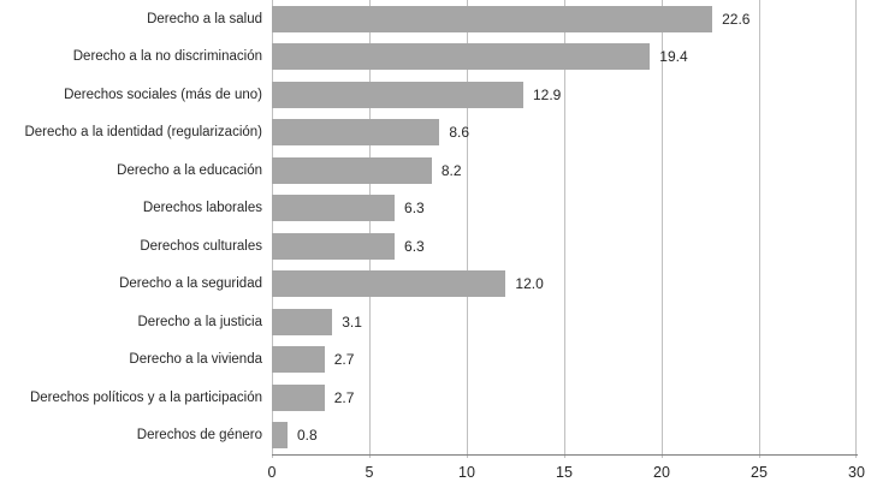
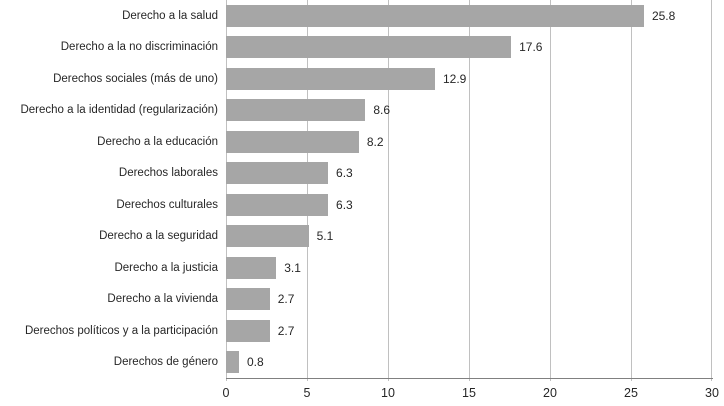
Derecho a la salud: 22.6 -> 25.8
Derecho a la no discriminación: 19.4 -> 17.6
Derecho a la seguridad: 12.0 -> 5.1
